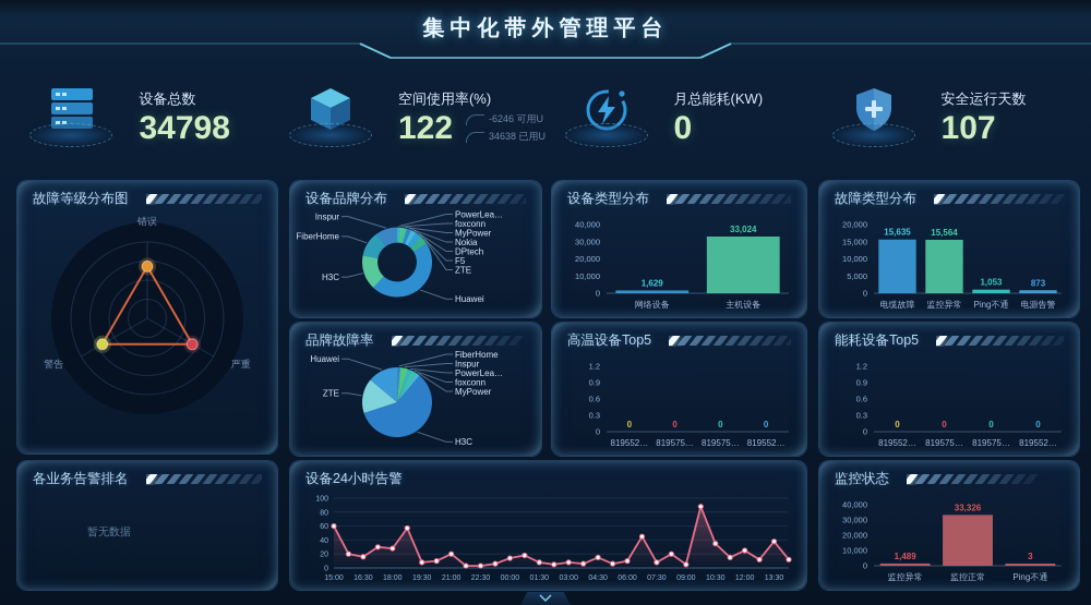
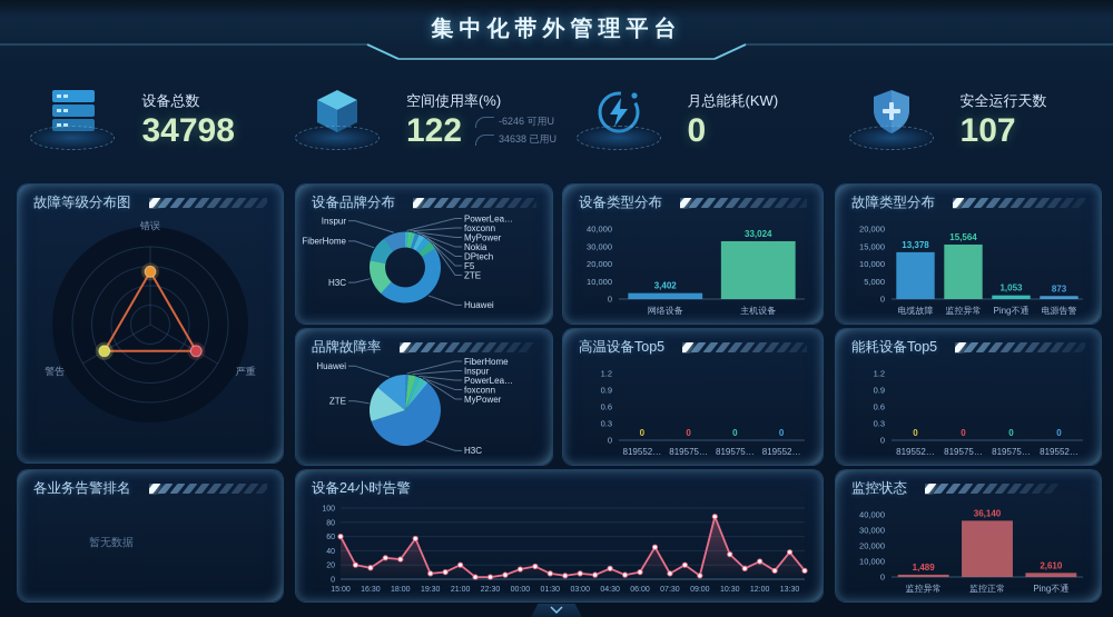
设备类型分布/网络设备: 1,629 -> 3,402
故障类型分布/电缆故障: 15,635 -> 13,378
监控状态/监控正常: 33,326 -> 36,140
监控状态/Ping不通: 3 -> 2,610
